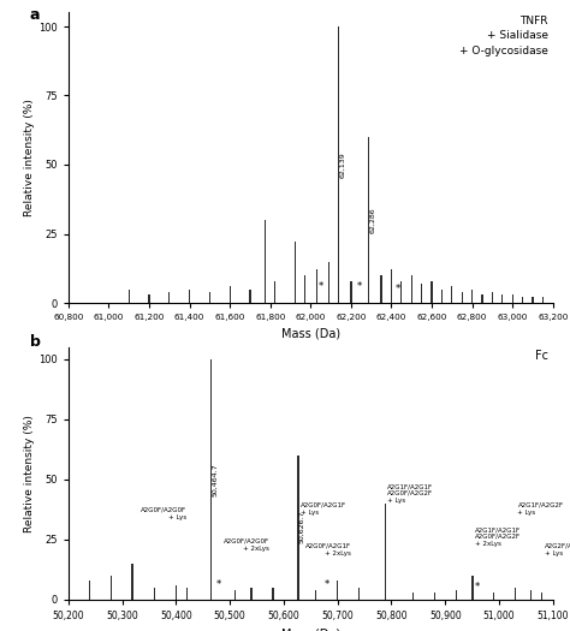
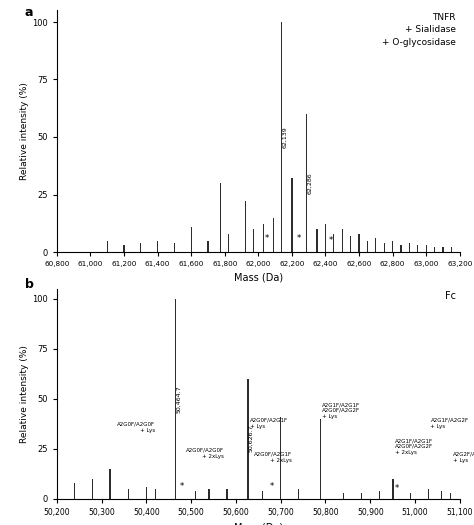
61,600: 6 -> 11
62,200: 8 -> 32
50,700: 8 -> 41
